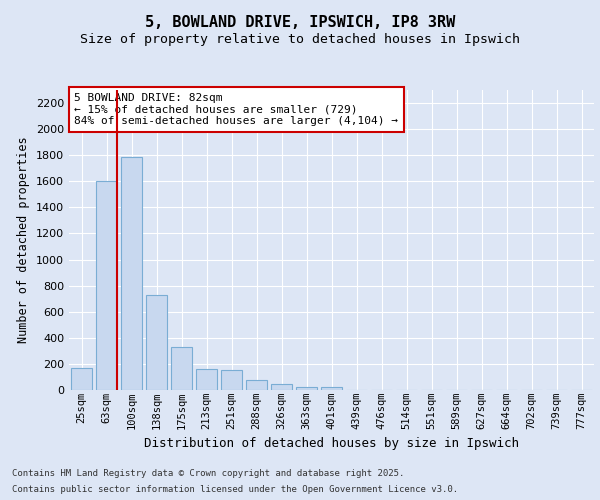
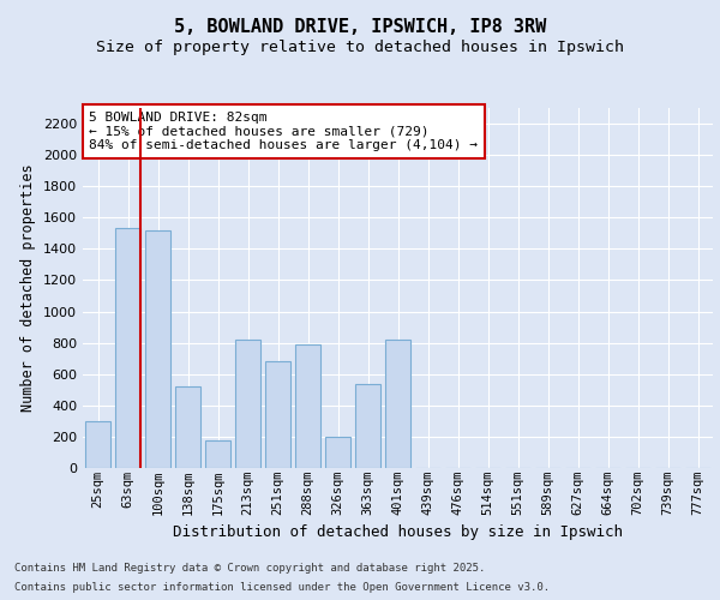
25sqm: 160 -> 300
63sqm: 1600 -> 1530
100sqm: 1790 -> 1520
138sqm: 720 -> 520
175sqm: 330 -> 180
213sqm: 160 -> 820
251sqm: 160 -> 680
288sqm: 80 -> 790
326sqm: 40 -> 200
363sqm: 20 -> 540
401sqm: 20 -> 820
